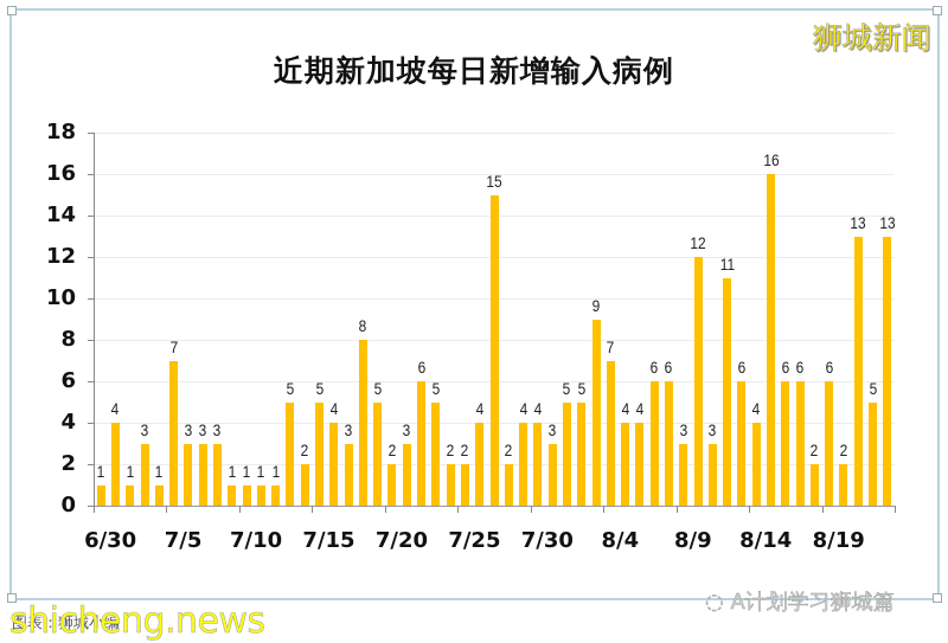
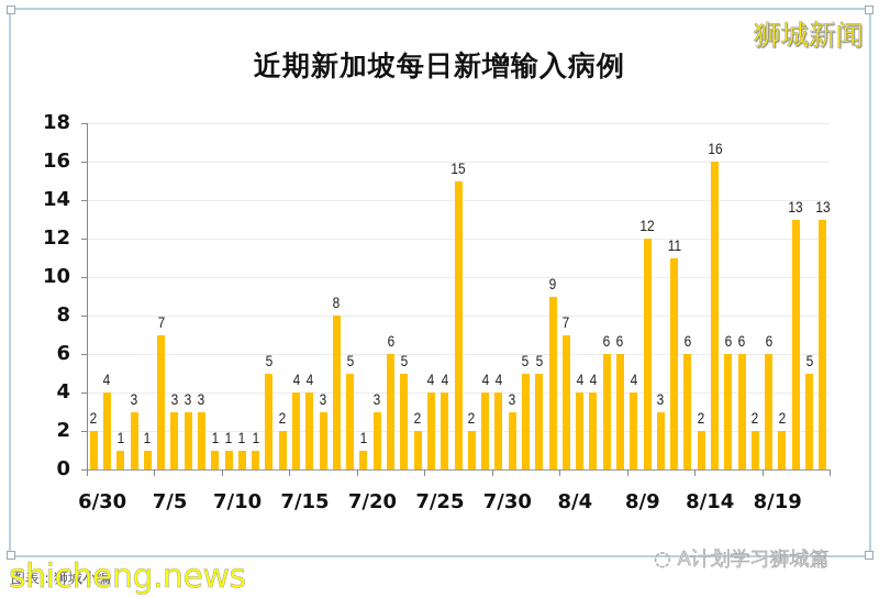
6/30: 1 -> 2
7/15: 5 -> 4
7/20: 2 -> 1
7/25: 2 -> 4
8/9: 3 -> 4
8/14: 4 -> 2
